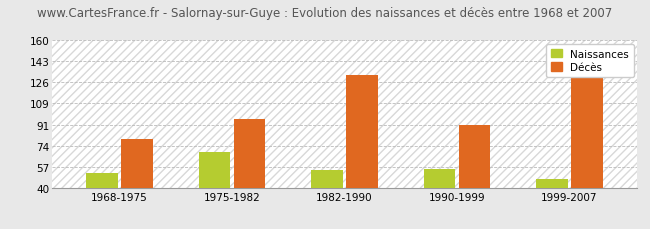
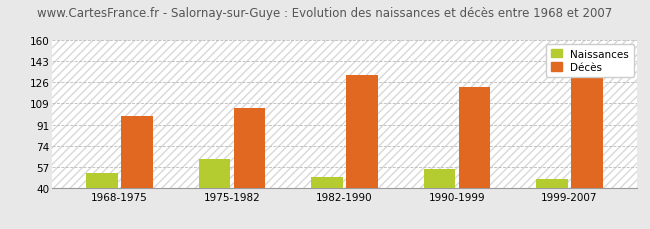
Décès/1968-1975: 80 -> 98
Naissances/1975-1982: 69 -> 63
Décès/1975-1982: 96 -> 105
Naissances/1982-1990: 54 -> 49
Décès/1990-1999: 91 -> 122
